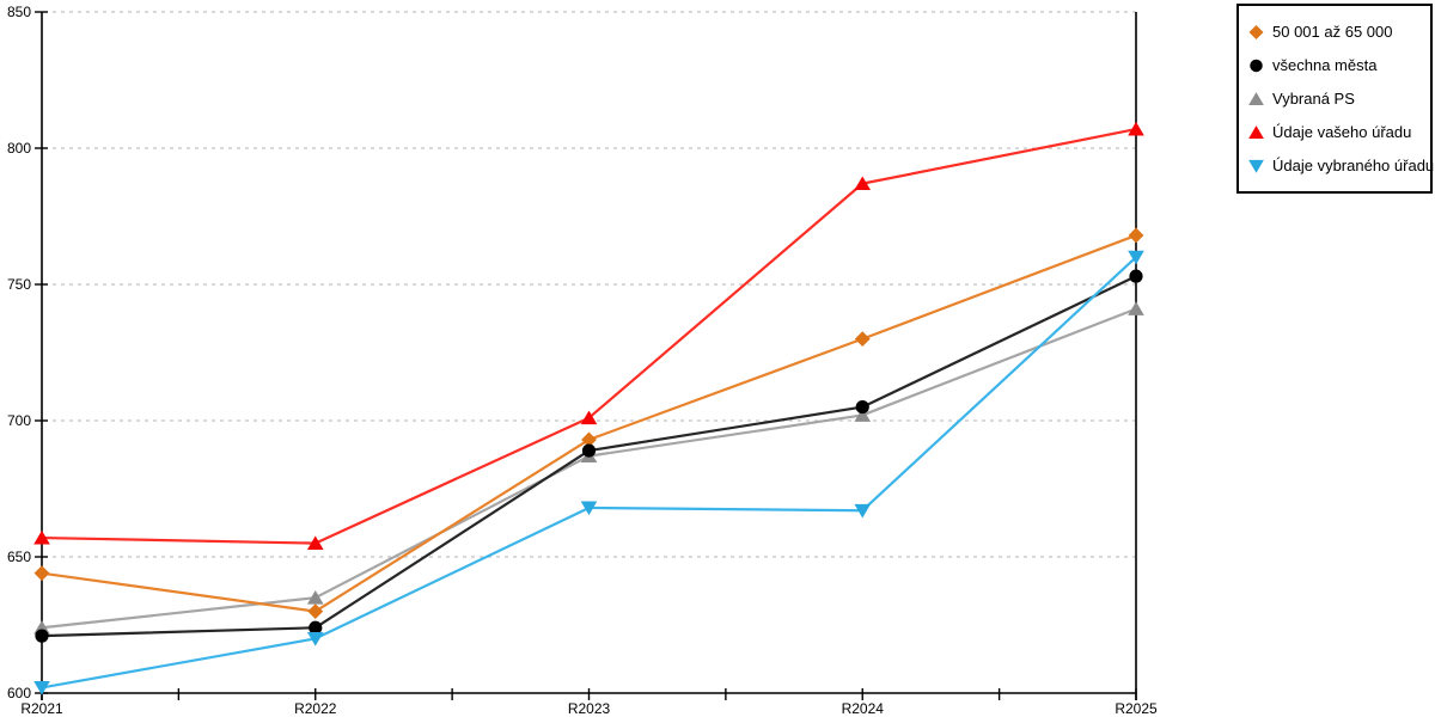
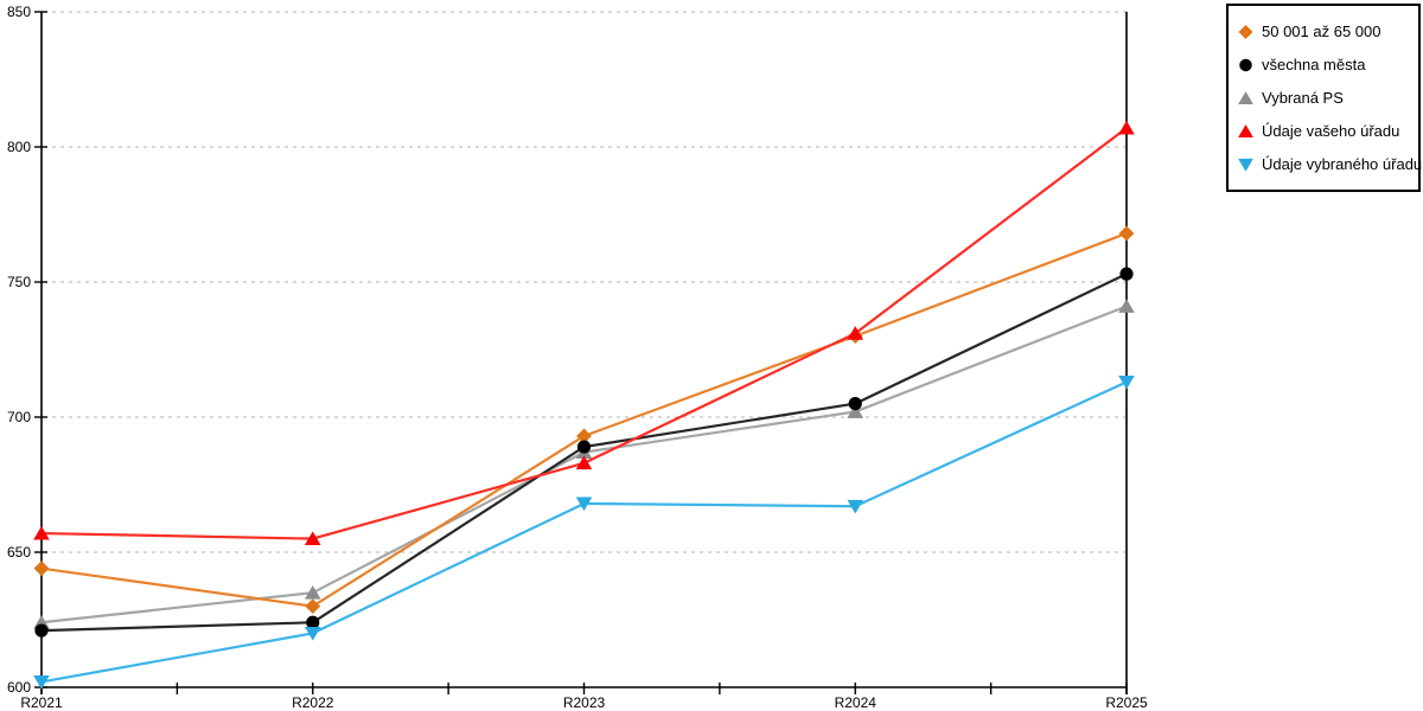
Údaje vašeho úřadu/R2023: 701 -> 683
Údaje vašeho úřadu/R2024: 787 -> 731
Údaje vybraného úřadu/R2025: 760 -> 713
